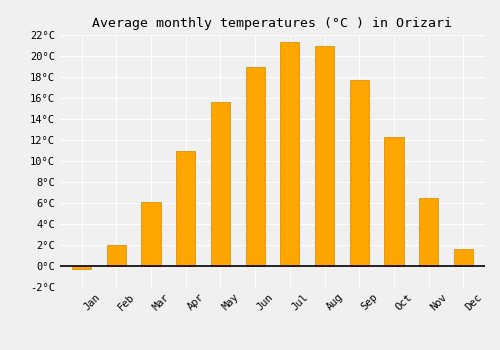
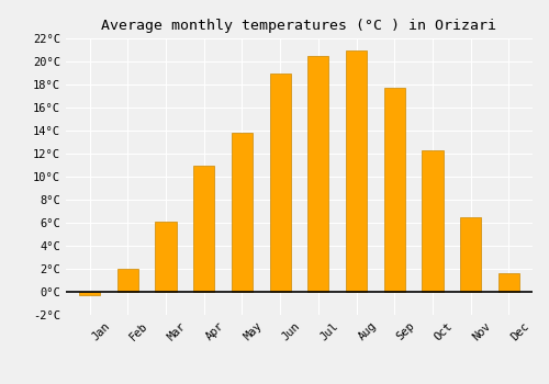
May: 15.6°C -> 13.8°C
Jul: 21.3°C -> 20.5°C
